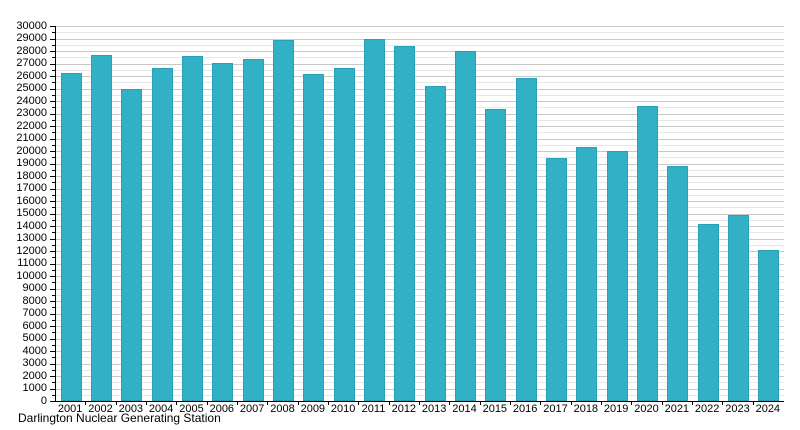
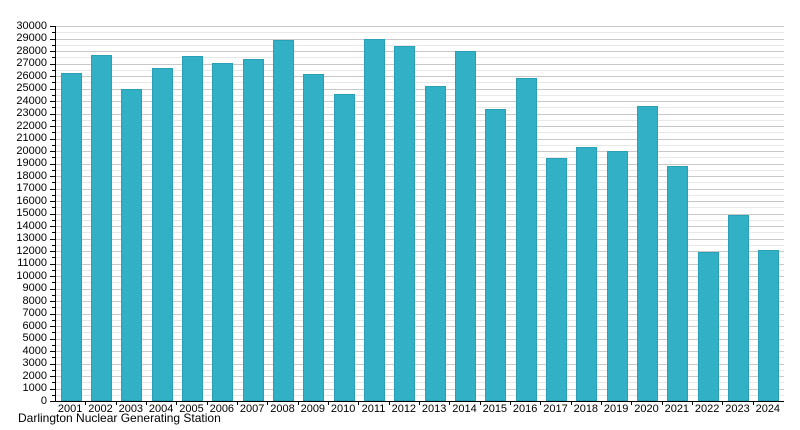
2010: 26600 -> 24600
2022: 14200 -> 11900
